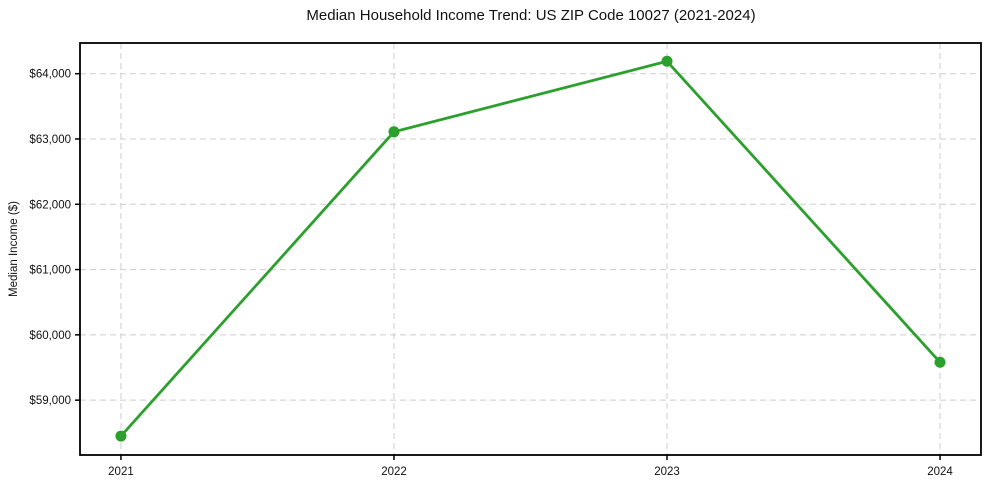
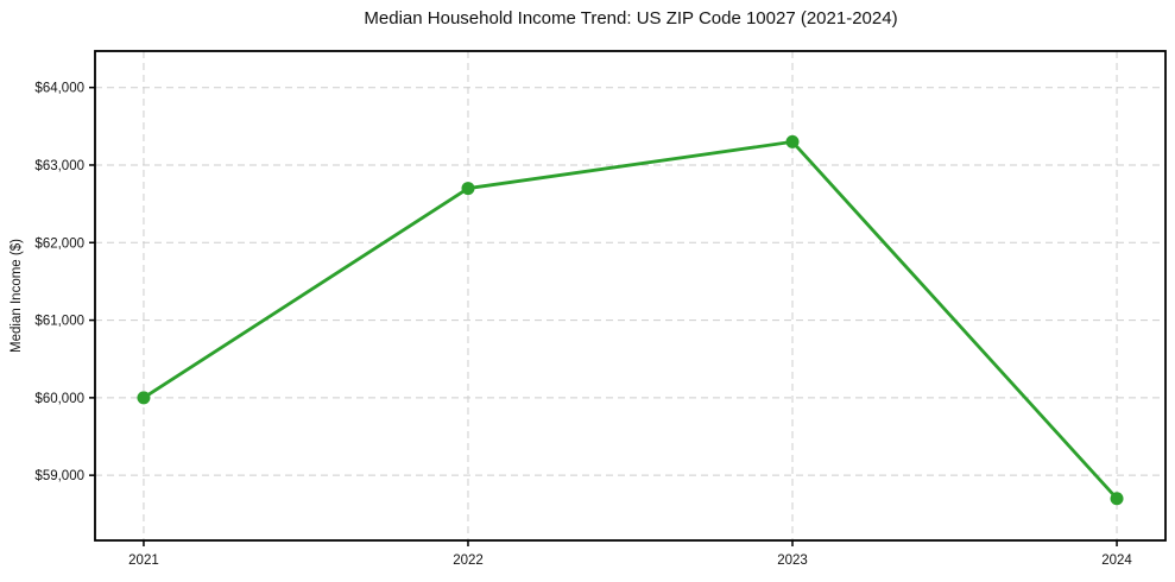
2021: $58400 -> $60000
2022: $63100 -> $62700
2023: $64200 -> $63300
2024: $59600 -> $58700
